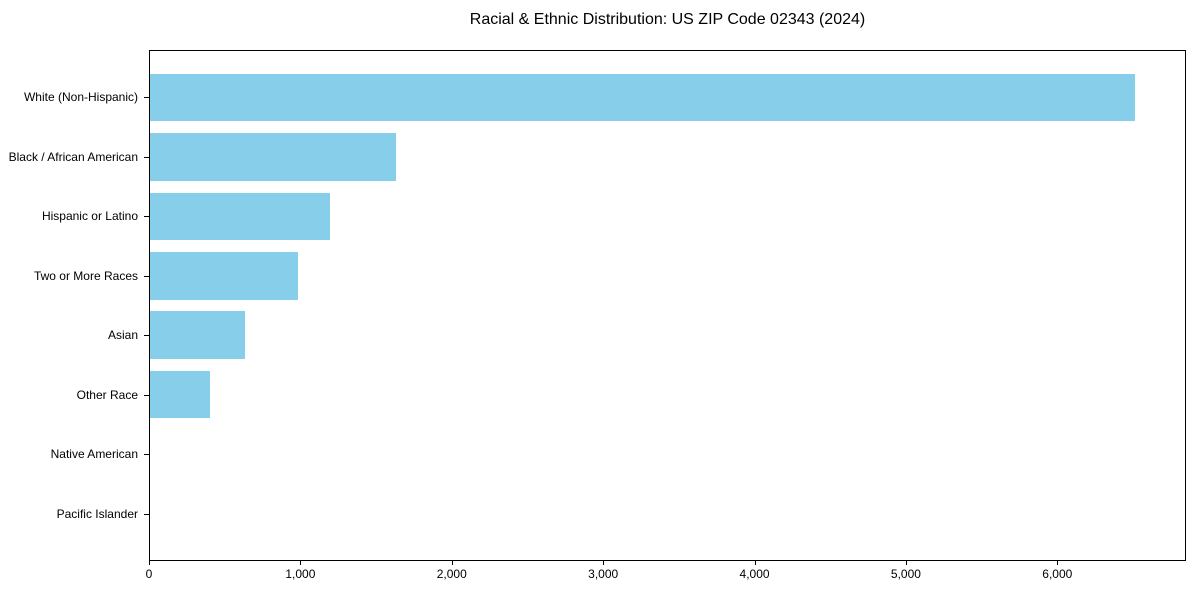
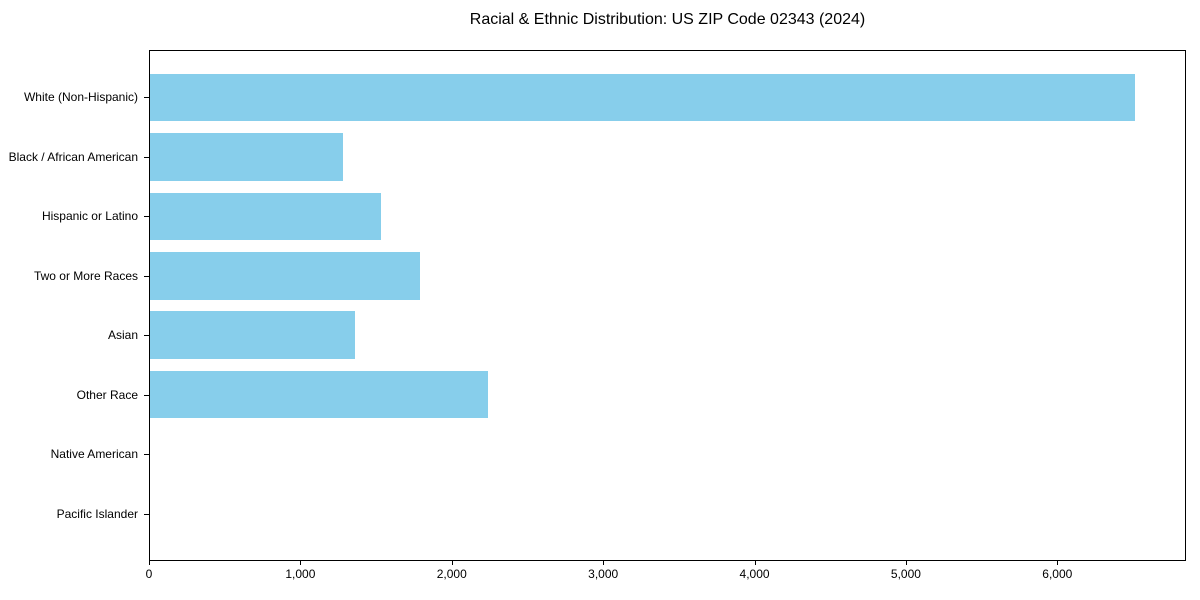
Black / African American: 1630 -> 1280
Hispanic or Latino: 1190 -> 1530
Two or More Races: 980 -> 1790
Asian: 630 -> 1360
Other Race: 400 -> 2240
